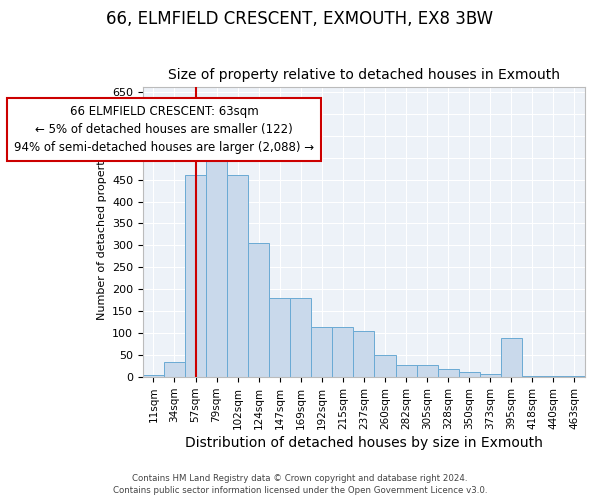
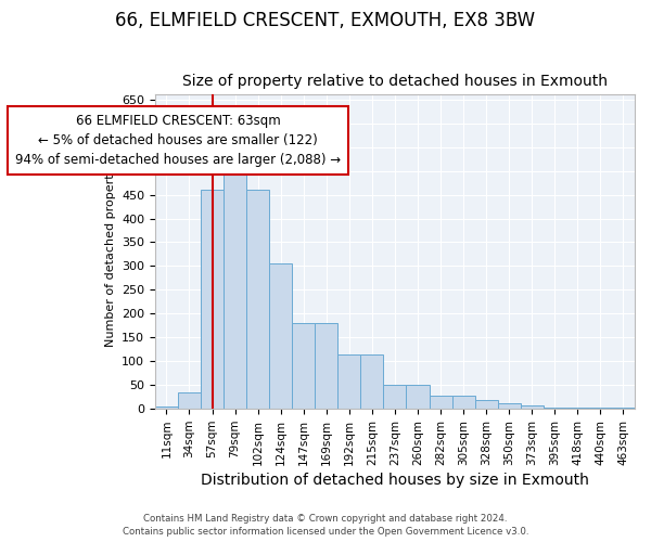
237sqm: 105 -> 50
395sqm: 90 -> 3
